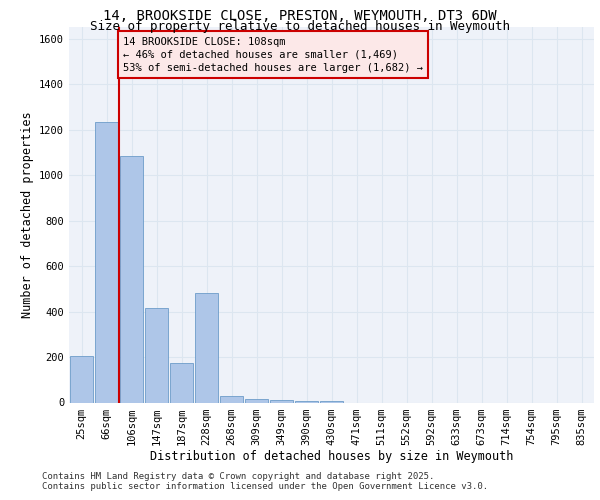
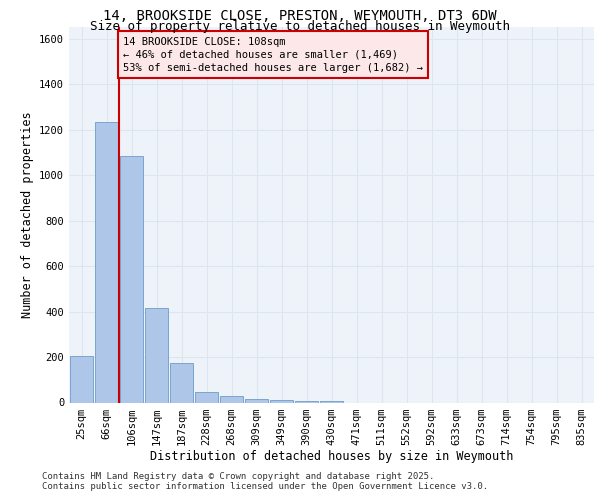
228sqm: 480 -> 47
